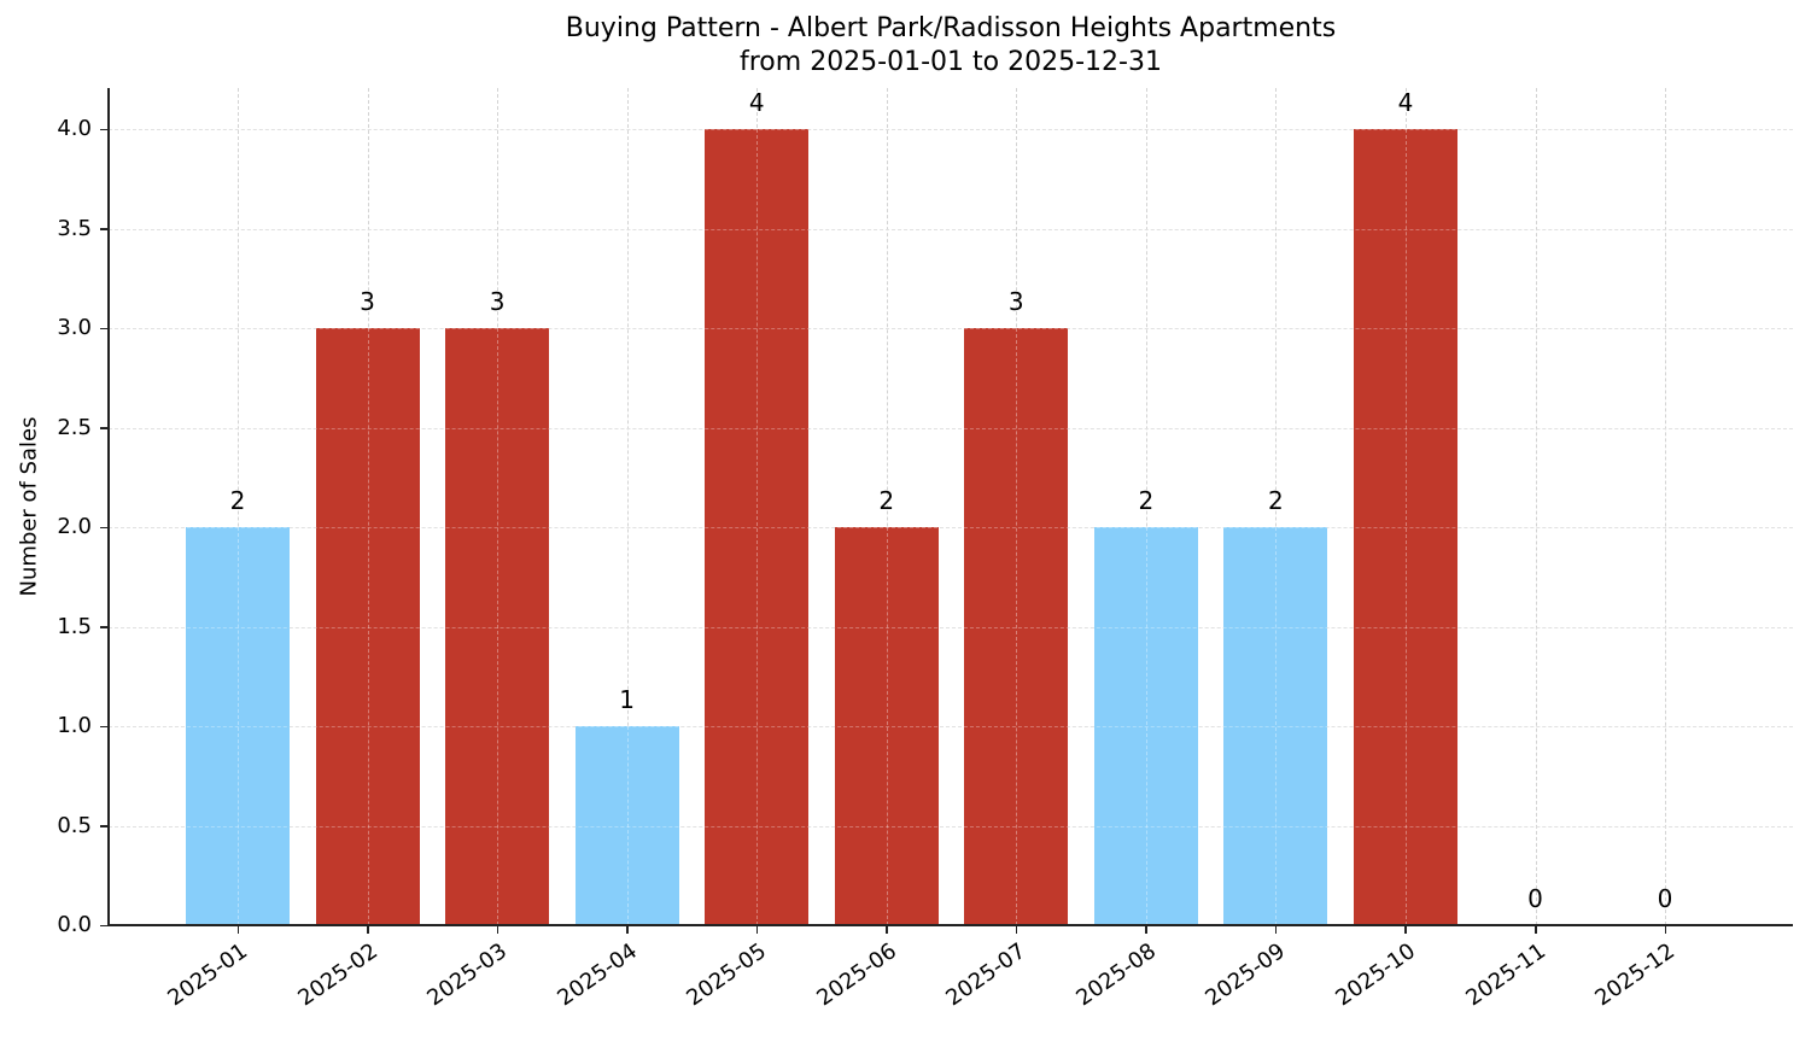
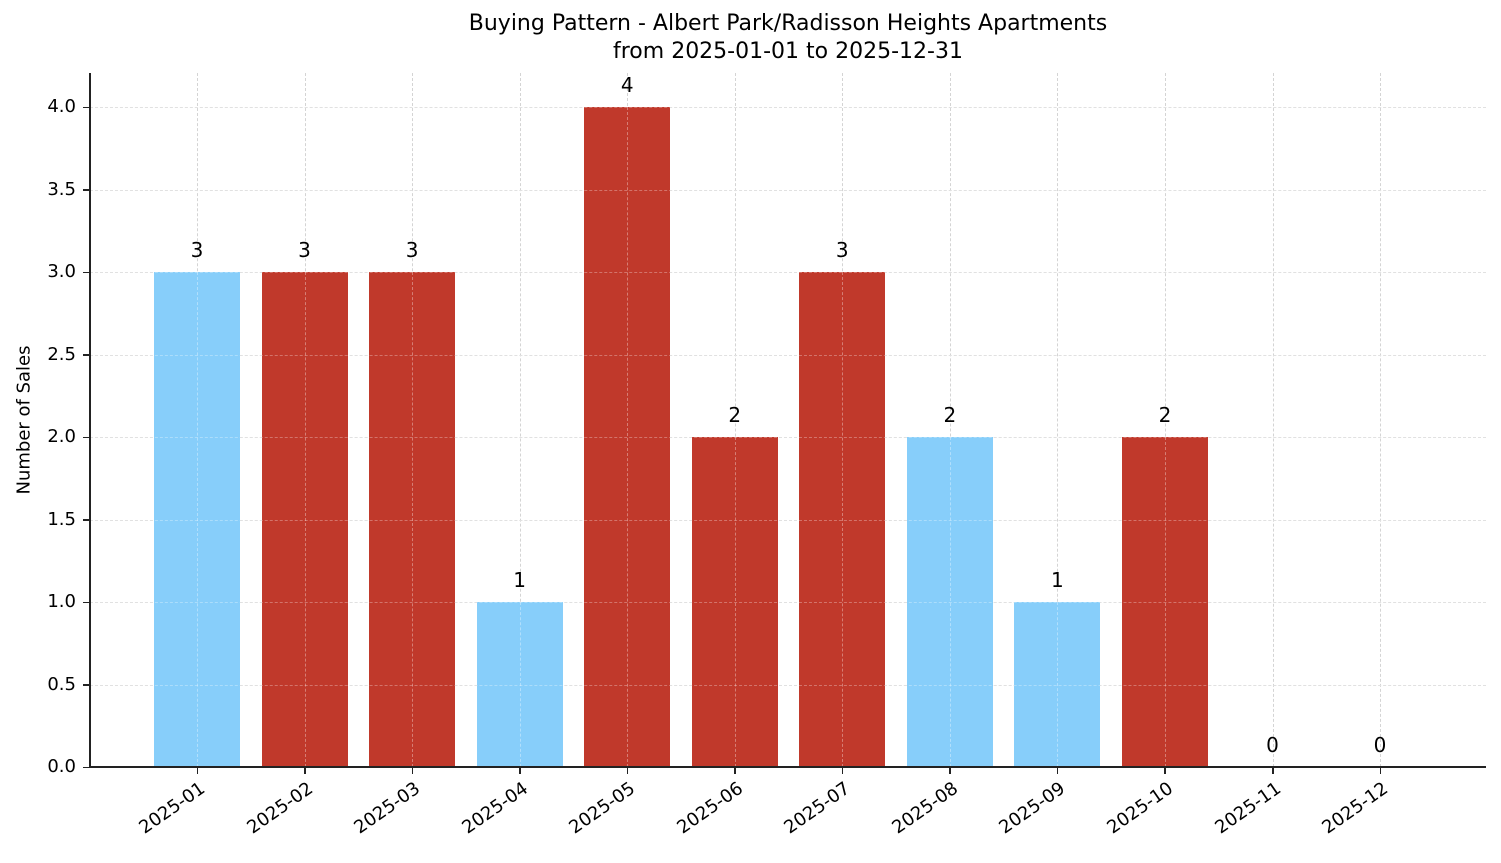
2025-01: 2 -> 3
2025-09: 2 -> 1
2025-10: 4 -> 2
